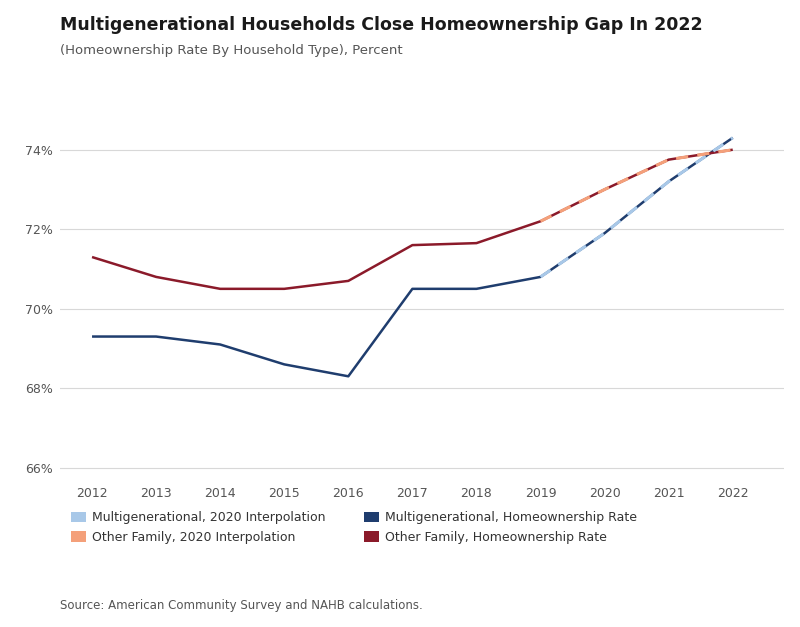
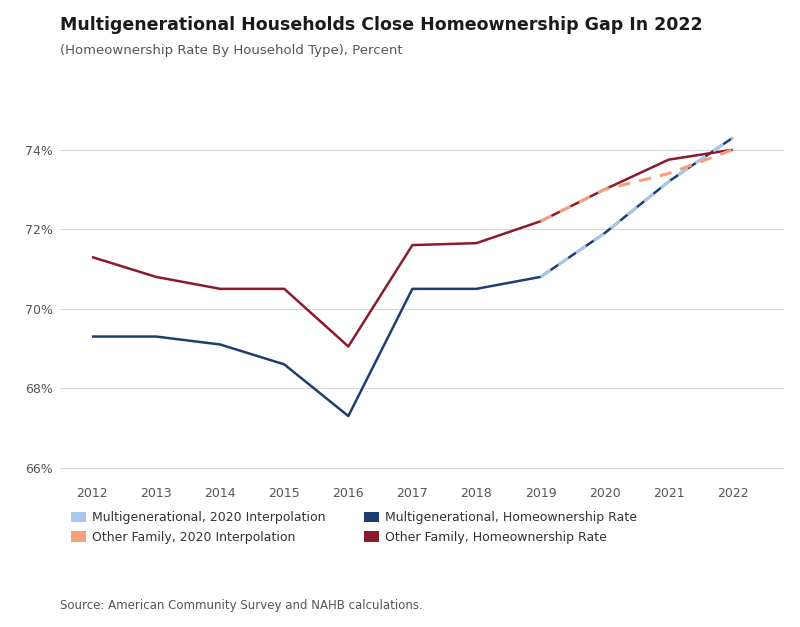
Multigenerational, Homeownership Rate/2016: 68.3% -> 67.3%
Other Family, Homeownership Rate/2016: 70.70% -> 69.05%
Other Family, 2020 Interpolation/2021: 73.75% -> 73.40%
